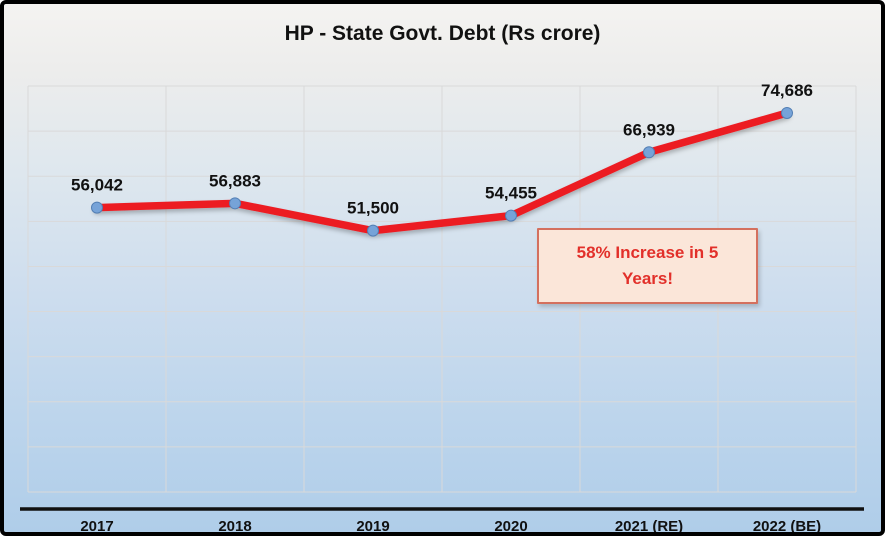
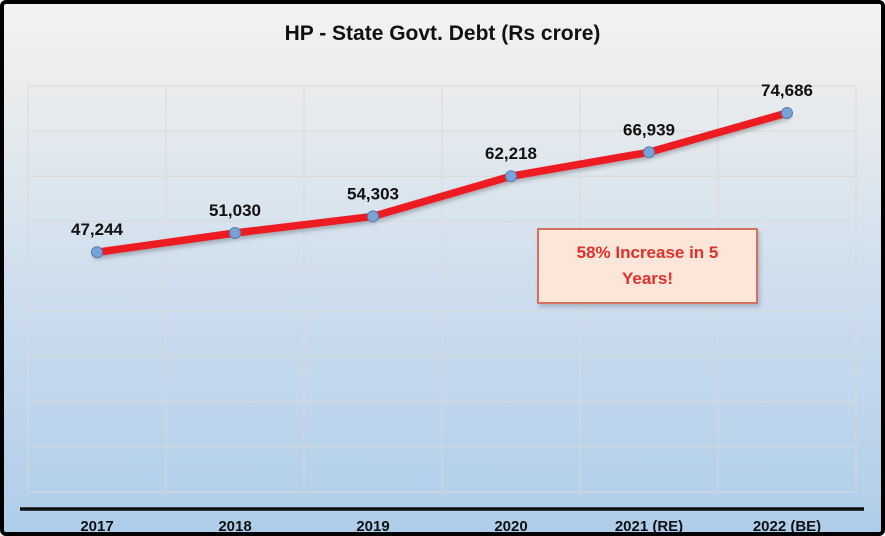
2017: 56,042 -> 47,244
2018: 56,883 -> 51,030
2019: 51,500 -> 54,303
2020: 54,455 -> 62,218
